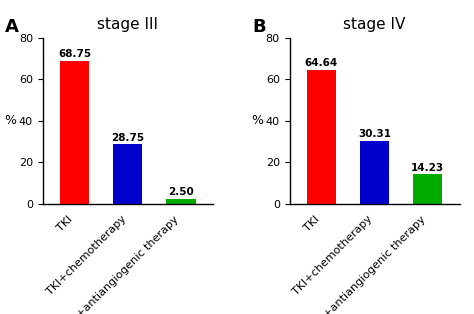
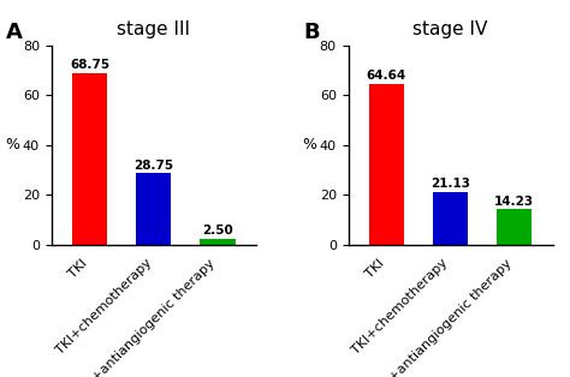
stage IV/TKI+chemotherapy: 30.31 -> 21.13
